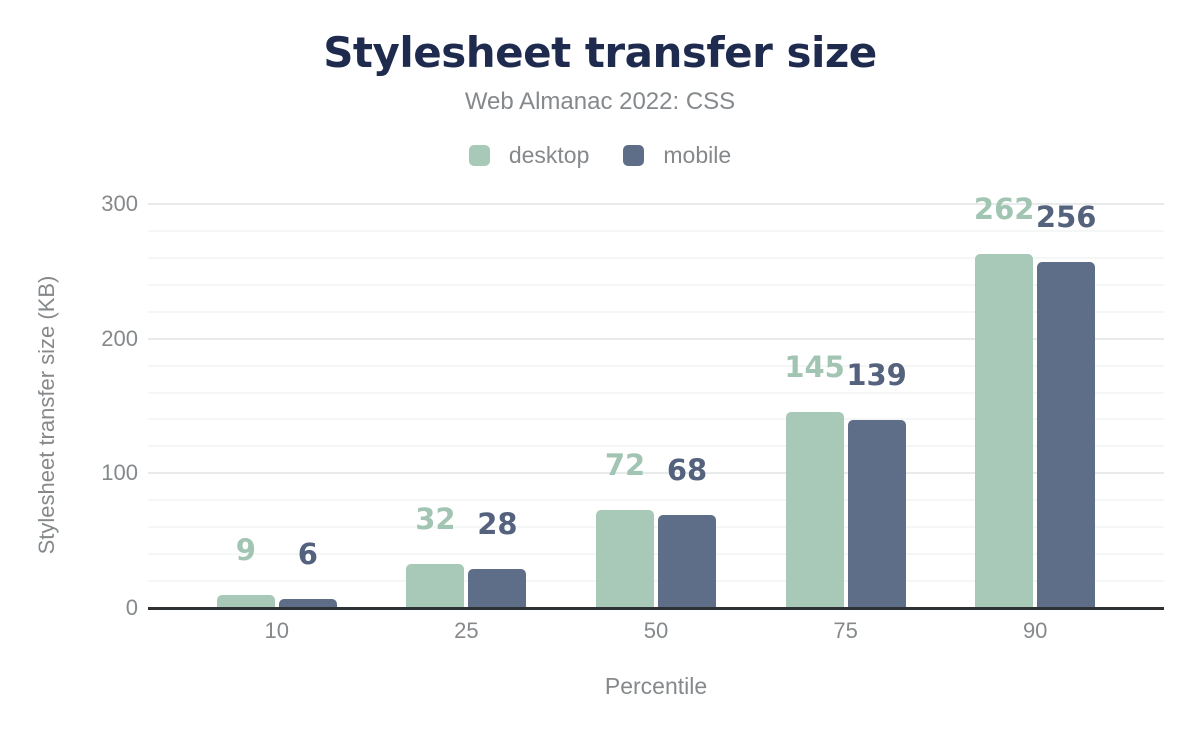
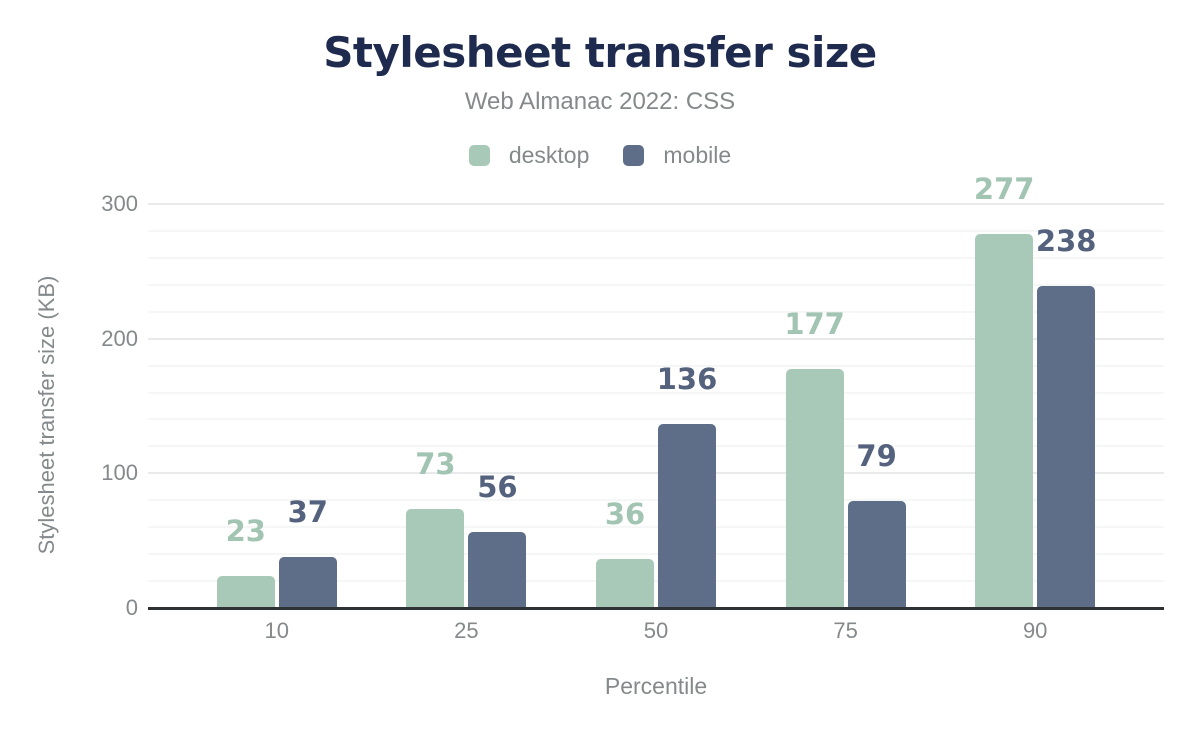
desktop/10: 9 -> 23
mobile/10: 6 -> 37
desktop/25: 32 -> 73
mobile/25: 28 -> 56
desktop/50: 72 -> 36
mobile/50: 68 -> 136
desktop/75: 145 -> 177
mobile/75: 139 -> 79
desktop/90: 262 -> 277
mobile/90: 256 -> 238
